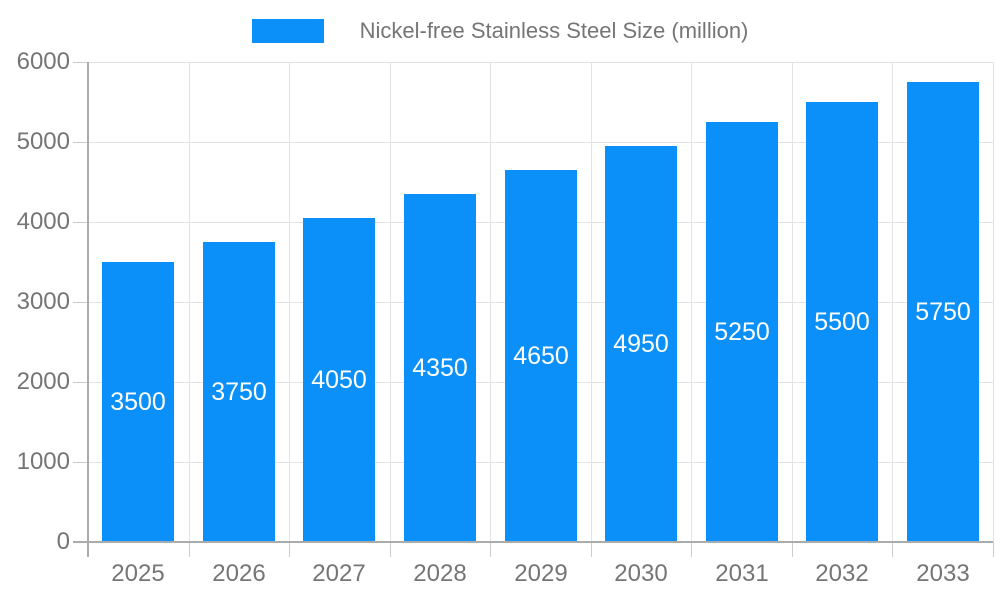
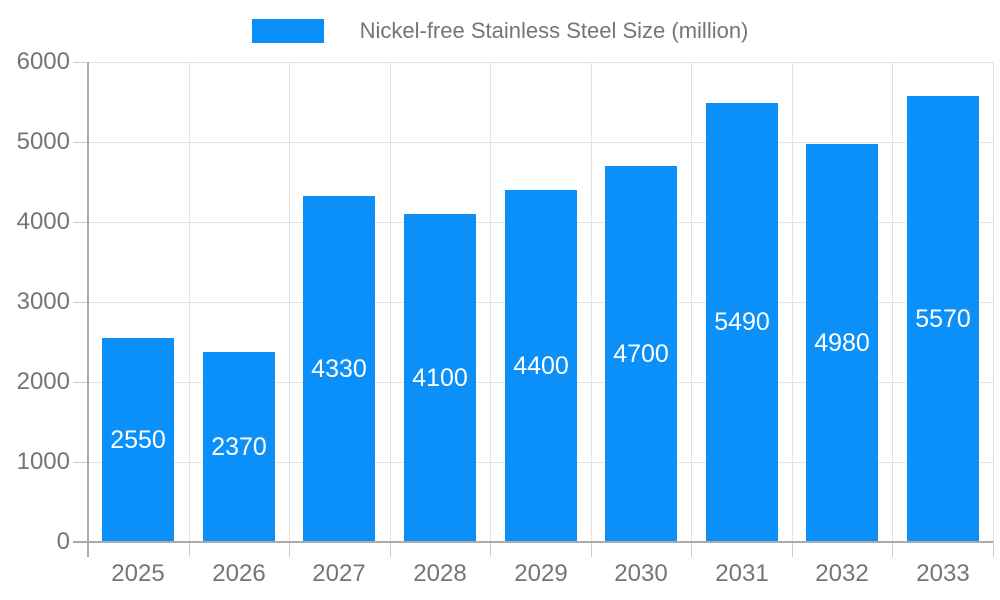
2025: 3500 -> 2550
2026: 3750 -> 2370
2027: 4050 -> 4330
2028: 4350 -> 4100
2029: 4650 -> 4400
2030: 4950 -> 4700
2031: 5250 -> 5490
2032: 5500 -> 4980
2033: 5750 -> 5570
